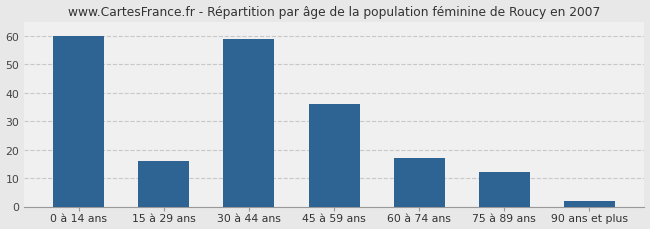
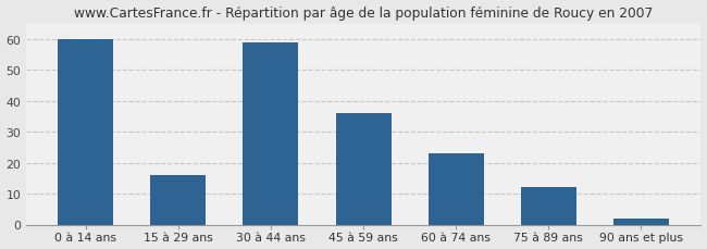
60 à 74 ans: 17 -> 23
